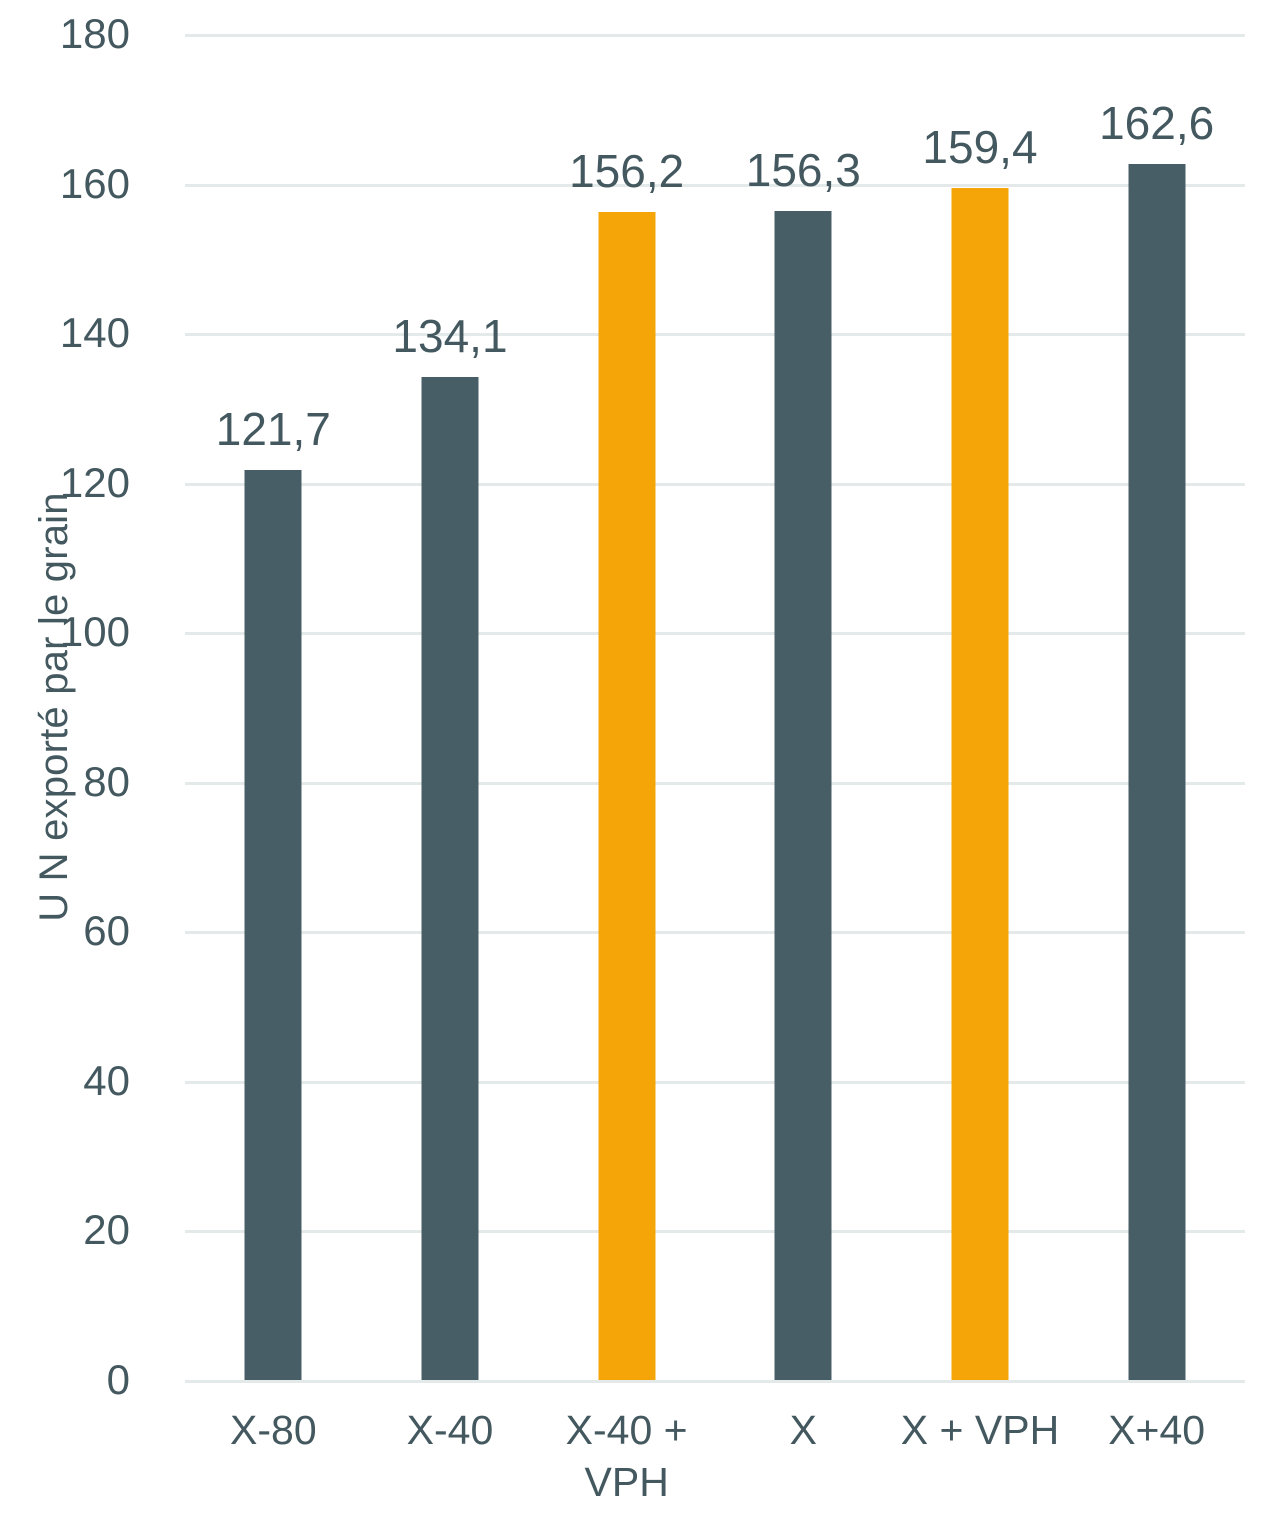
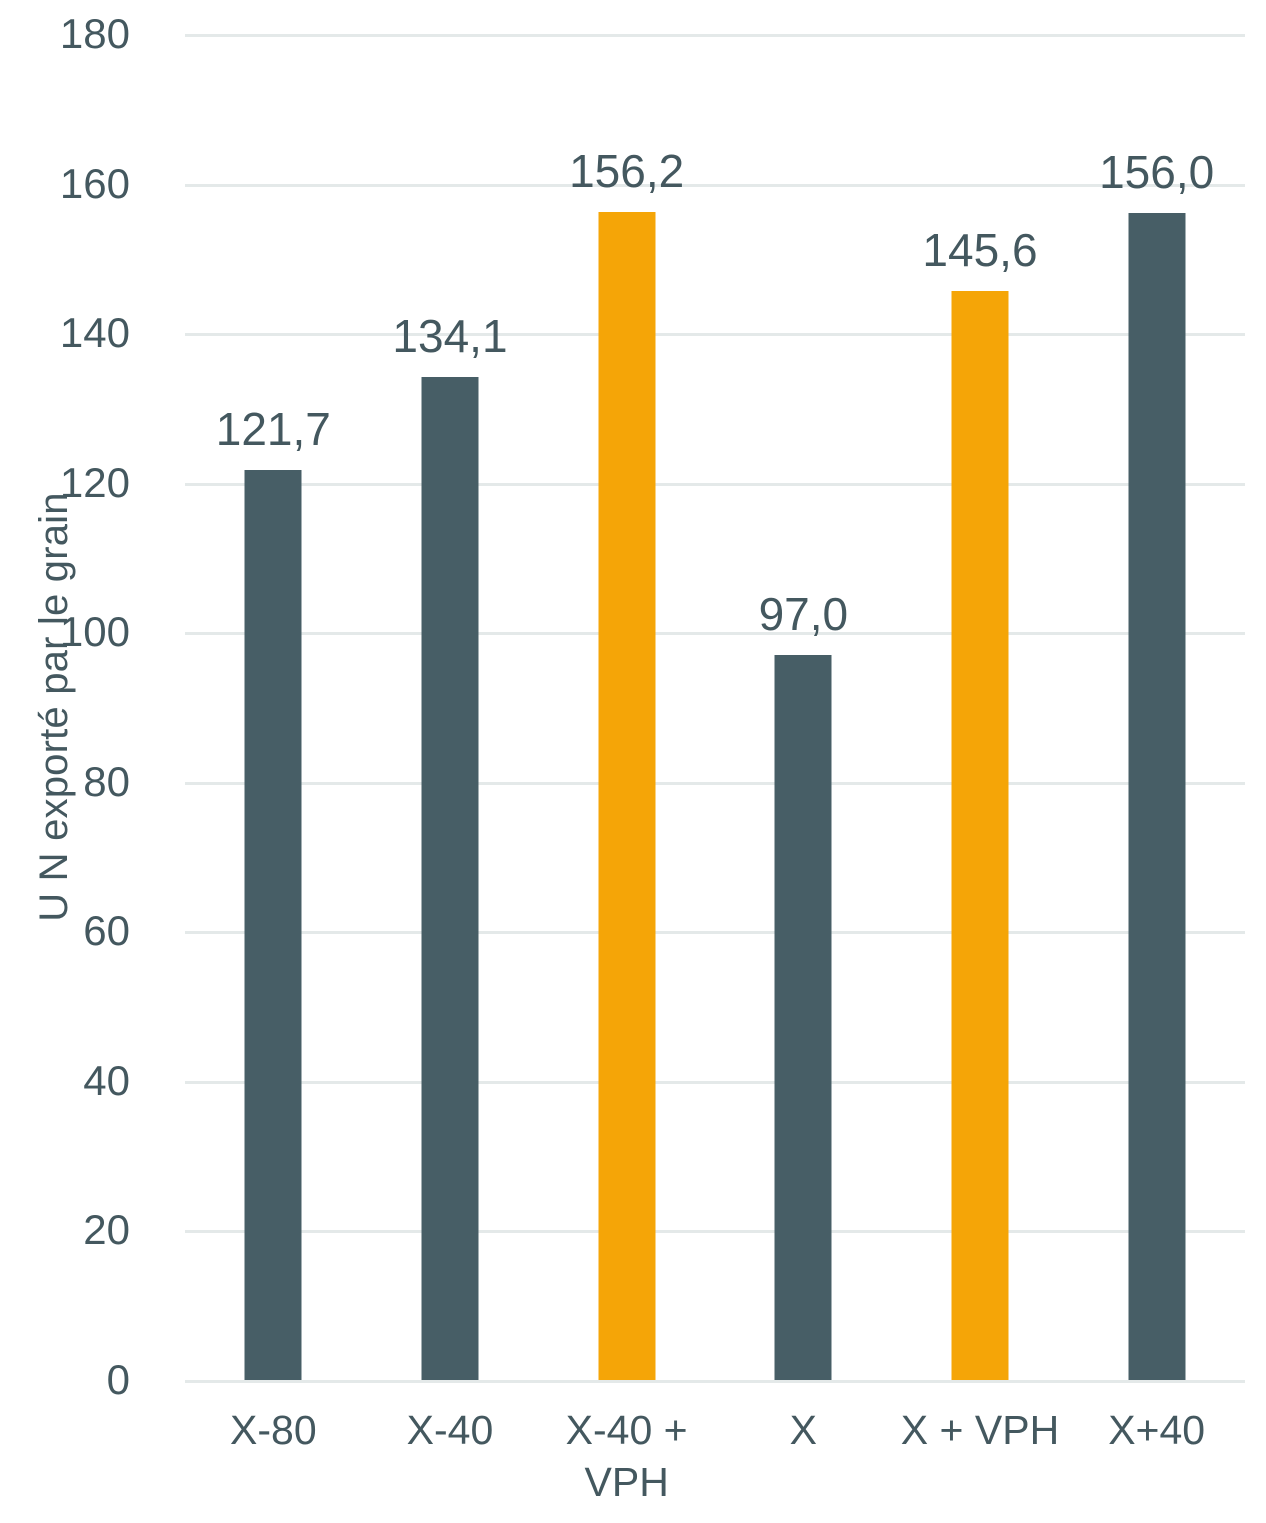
X: 156,3 -> 97,0
X + VPH: 159,4 -> 145,6
X+40: 162,6 -> 156,0
